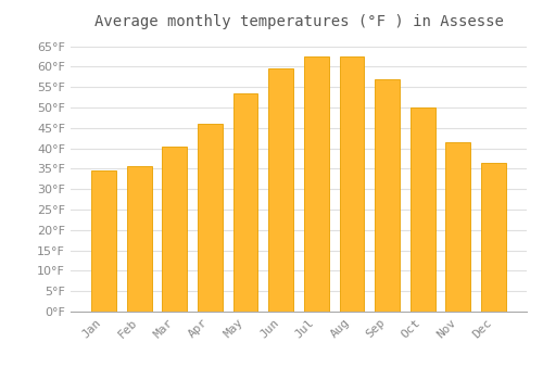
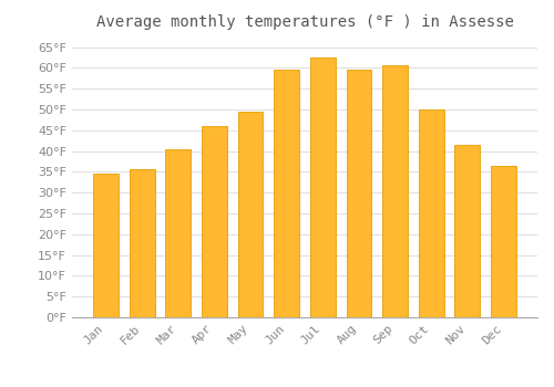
May: 53.5°F -> 49.5°F
Aug: 62.5°F -> 59.5°F
Sep: 57.0°F -> 60.5°F
